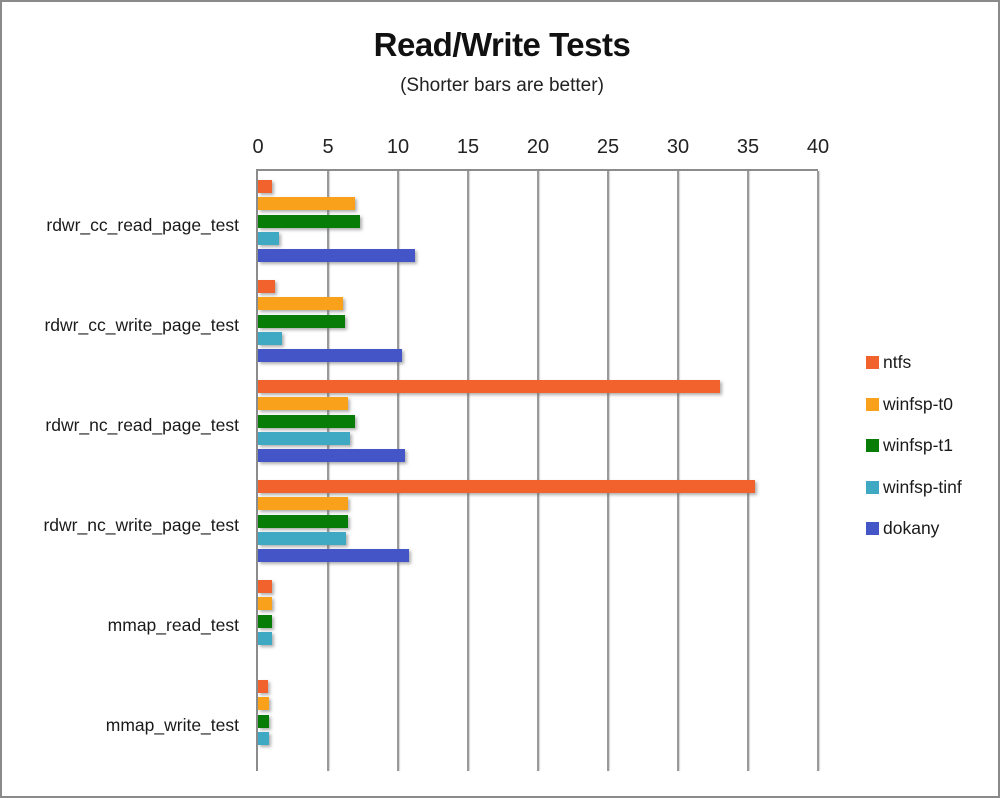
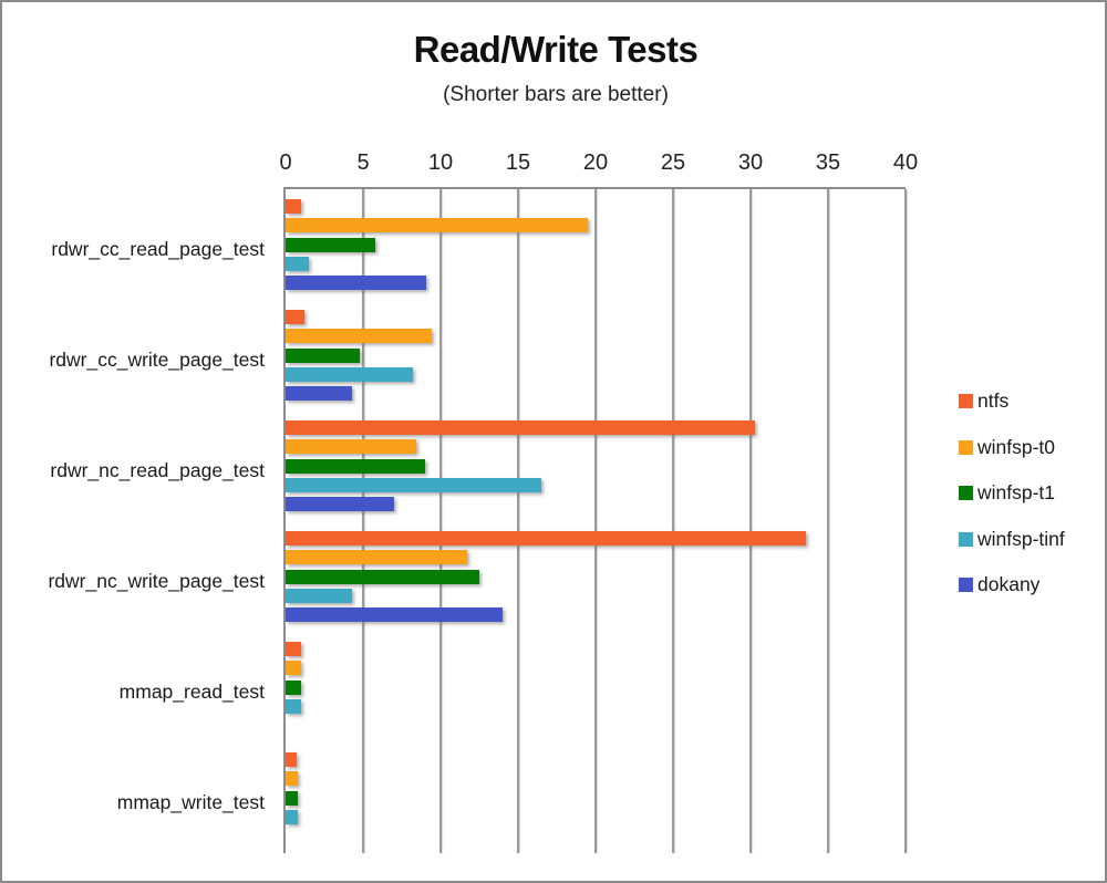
winfsp-t0/rdwr_cc_read_page_test: 6.9 -> 19.5
winfsp-t1/rdwr_cc_read_page_test: 7.3 -> 5.8
dokany/rdwr_cc_read_page_test: 11.2 -> 9.1
winfsp-t0/rdwr_cc_write_page_test: 6.1 -> 9.4
winfsp-t1/rdwr_cc_write_page_test: 6.2 -> 4.8
winfsp-tinf/rdwr_cc_write_page_test: 1.7 -> 8.2
dokany/rdwr_cc_write_page_test: 10.3 -> 4.3
ntfs/rdwr_nc_read_page_test: 33.0 -> 30.3
winfsp-t0/rdwr_nc_read_page_test: 6.4 -> 8.4
winfsp-t1/rdwr_nc_read_page_test: 6.9 -> 9.0
winfsp-tinf/rdwr_nc_read_page_test: 6.6 -> 16.5
dokany/rdwr_nc_read_page_test: 10.5 -> 7.0
ntfs/rdwr_nc_write_page_test: 35.5 -> 33.6
winfsp-t0/rdwr_nc_write_page_test: 6.4 -> 11.7
winfsp-t1/rdwr_nc_write_page_test: 6.4 -> 12.5
winfsp-tinf/rdwr_nc_write_page_test: 6.3 -> 4.3
dokany/rdwr_nc_write_page_test: 10.8 -> 14.0
